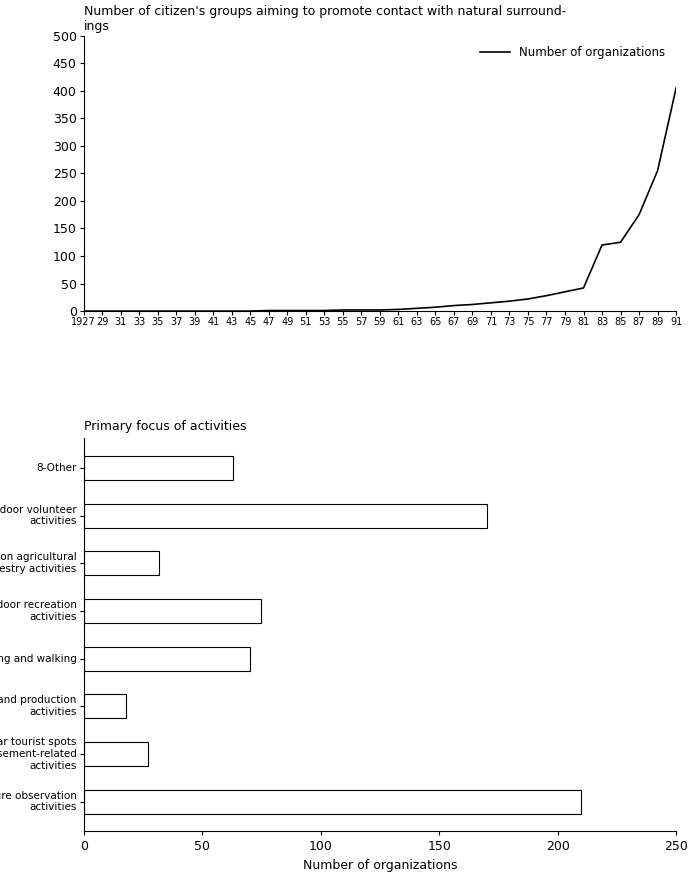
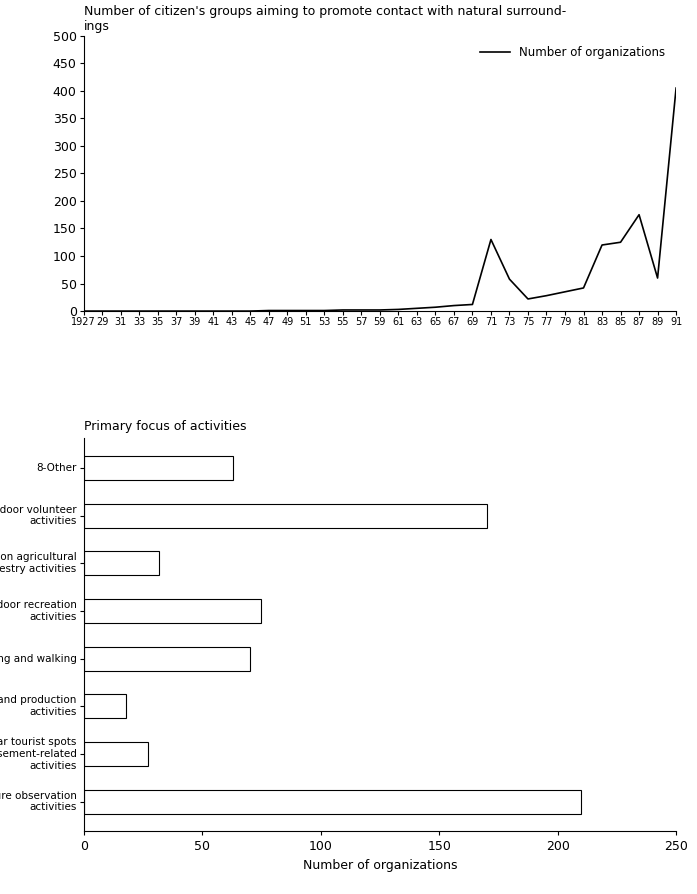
71: 15 -> 130
73: 18 -> 58
89: 255 -> 60
